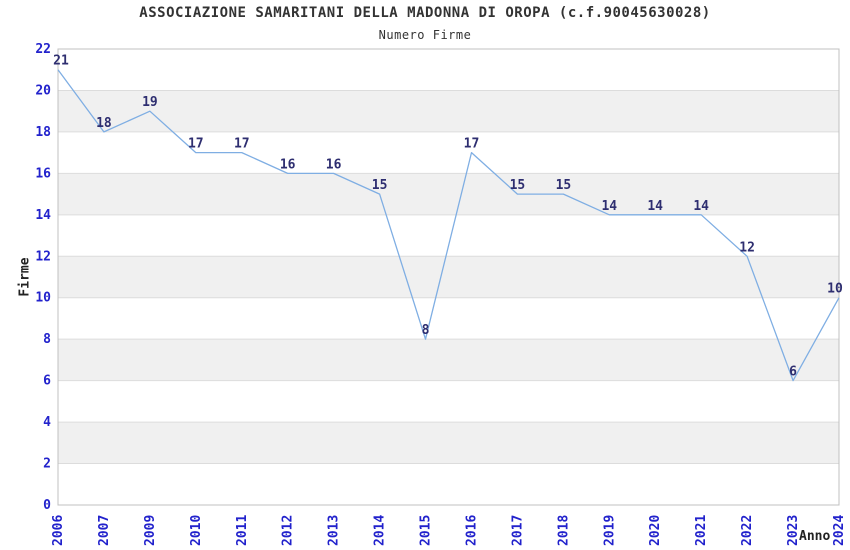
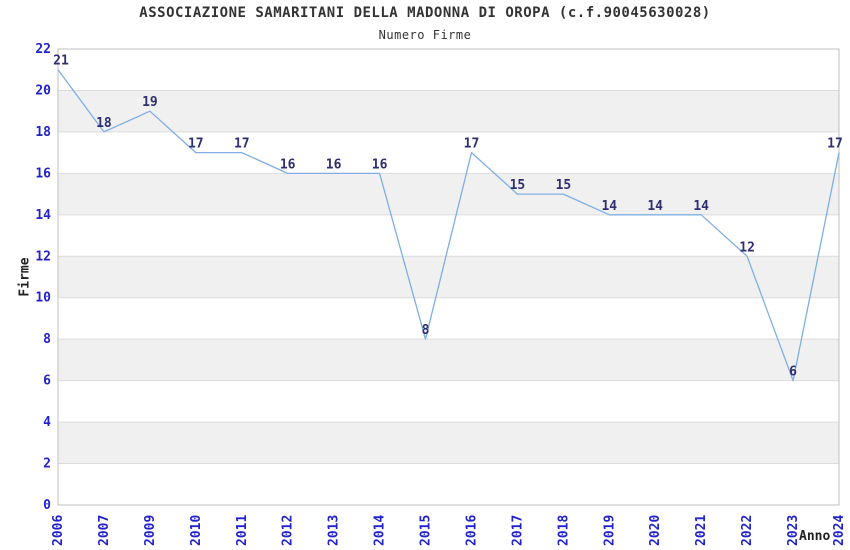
2014: 15 -> 16
2024: 10 -> 17
